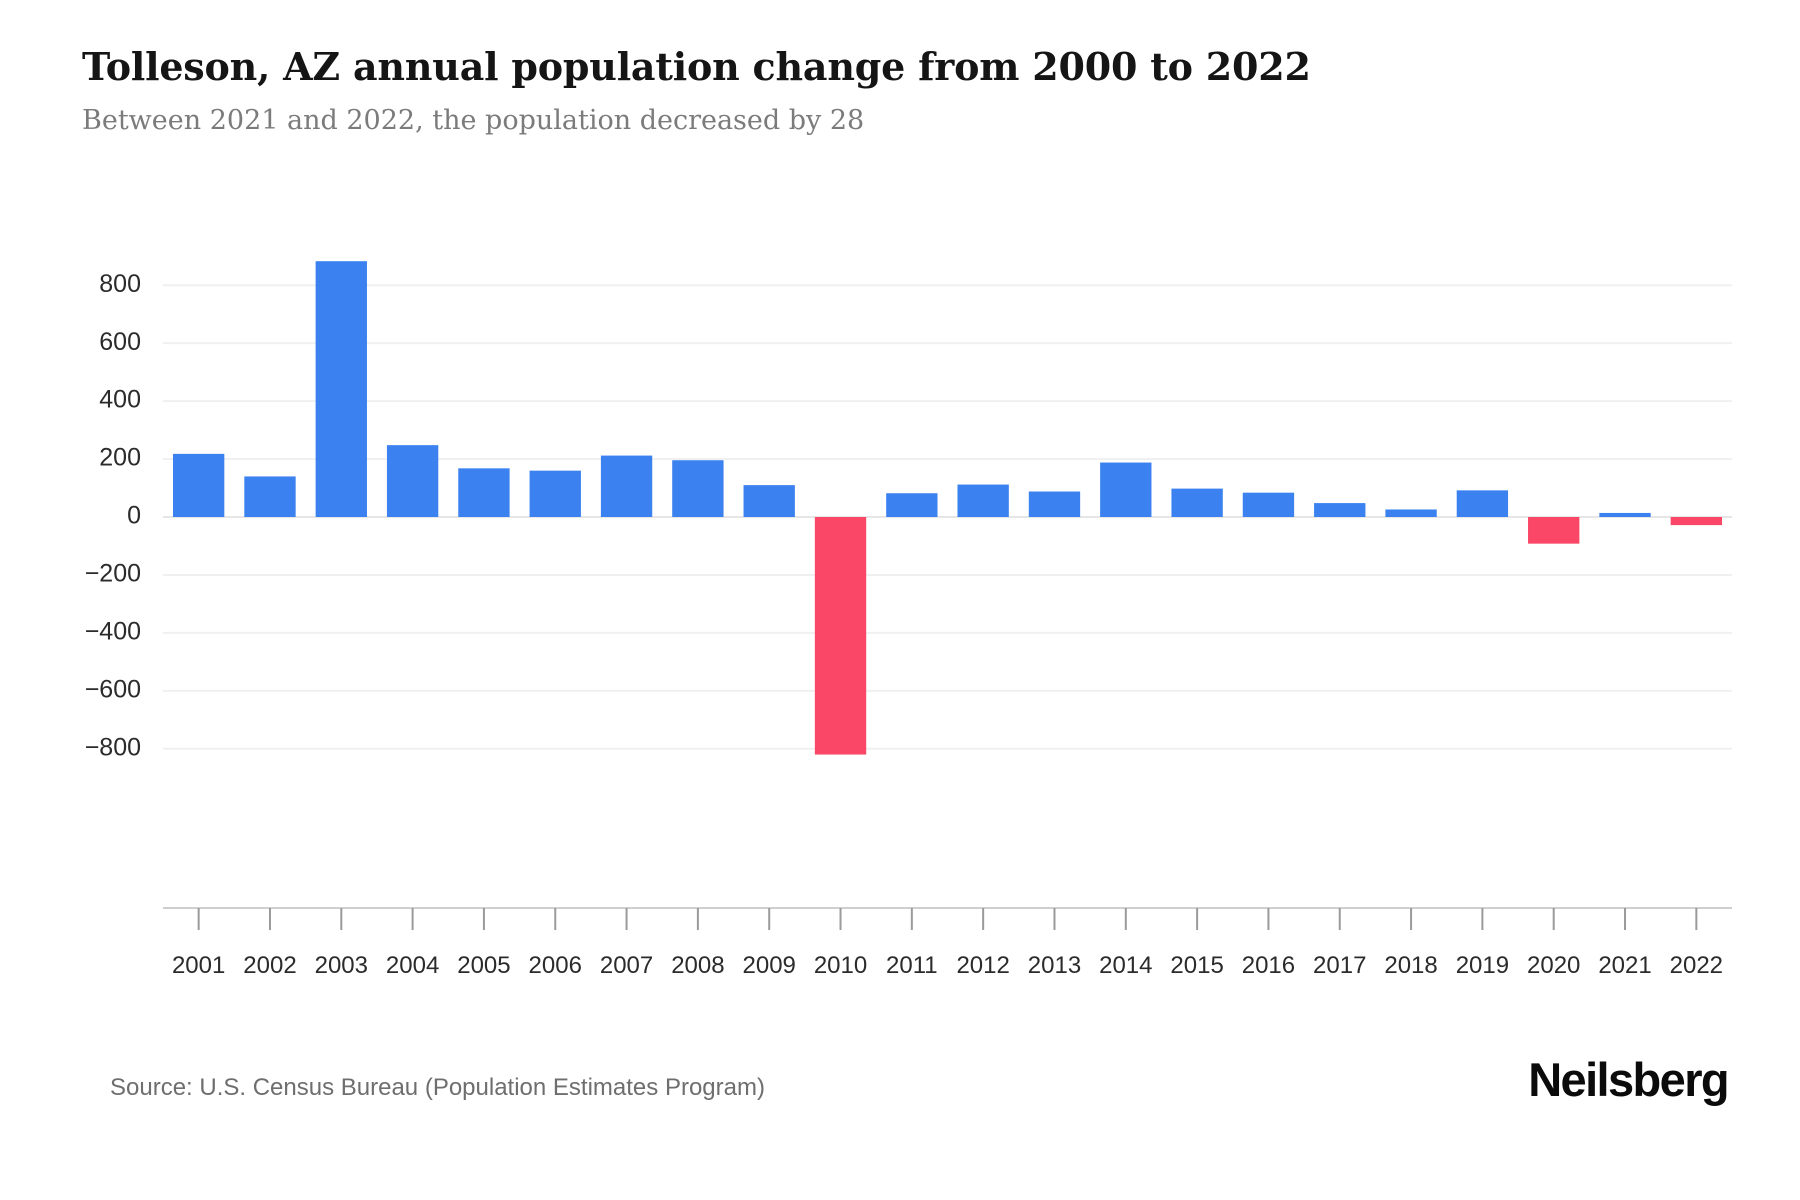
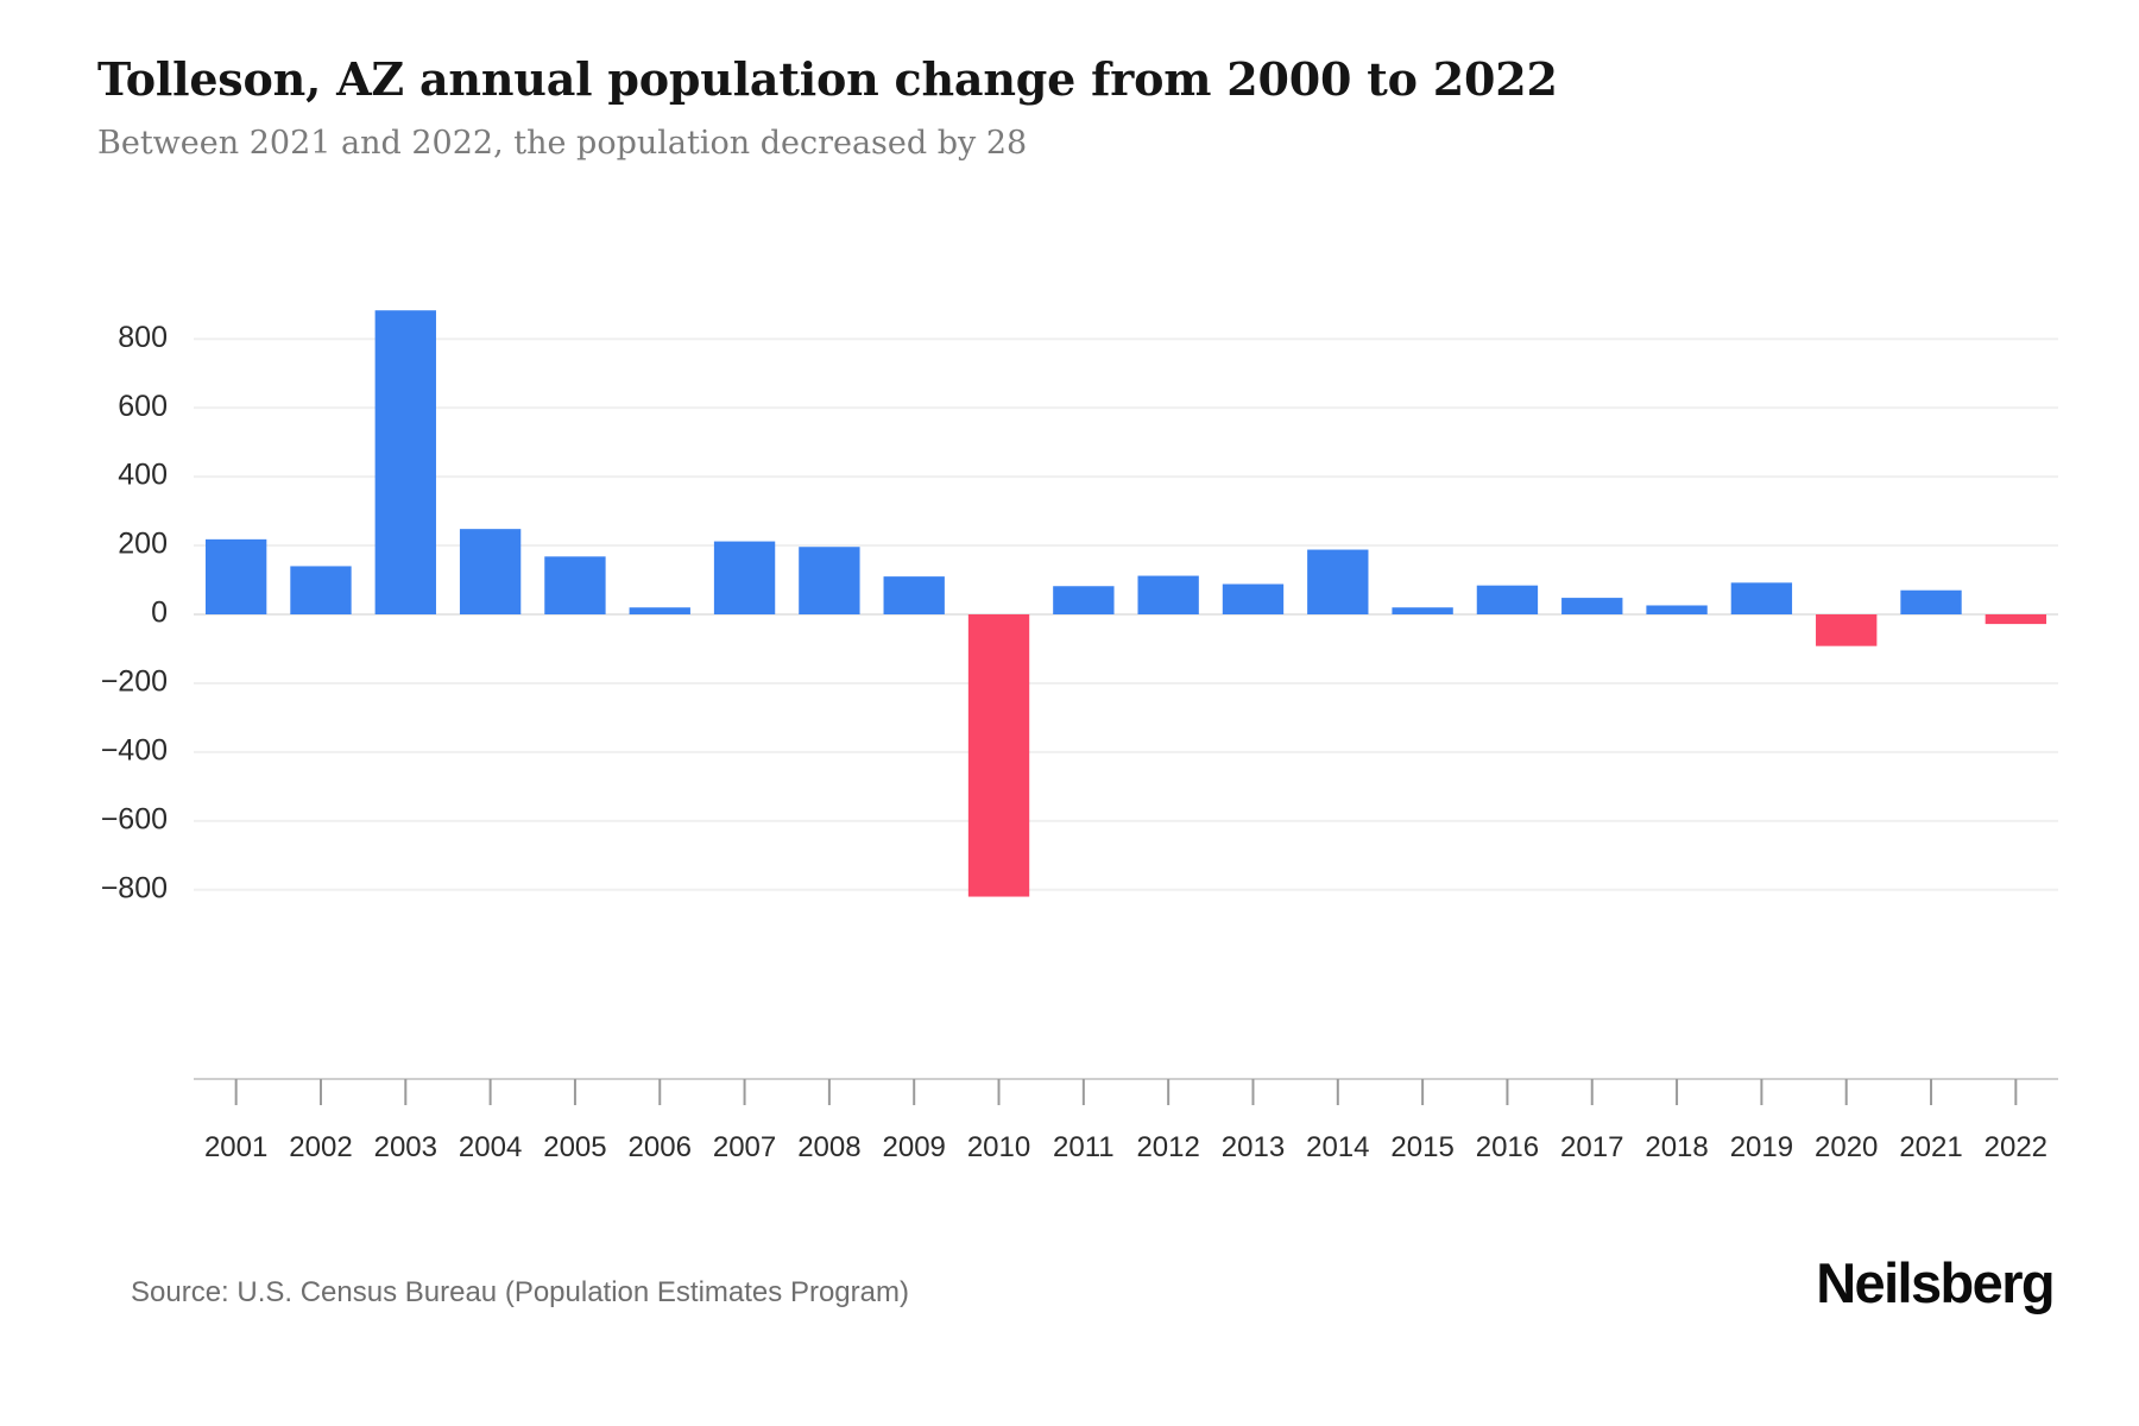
2006: 160 -> 20
2015: 100 -> 20
2021: 10 -> 70
